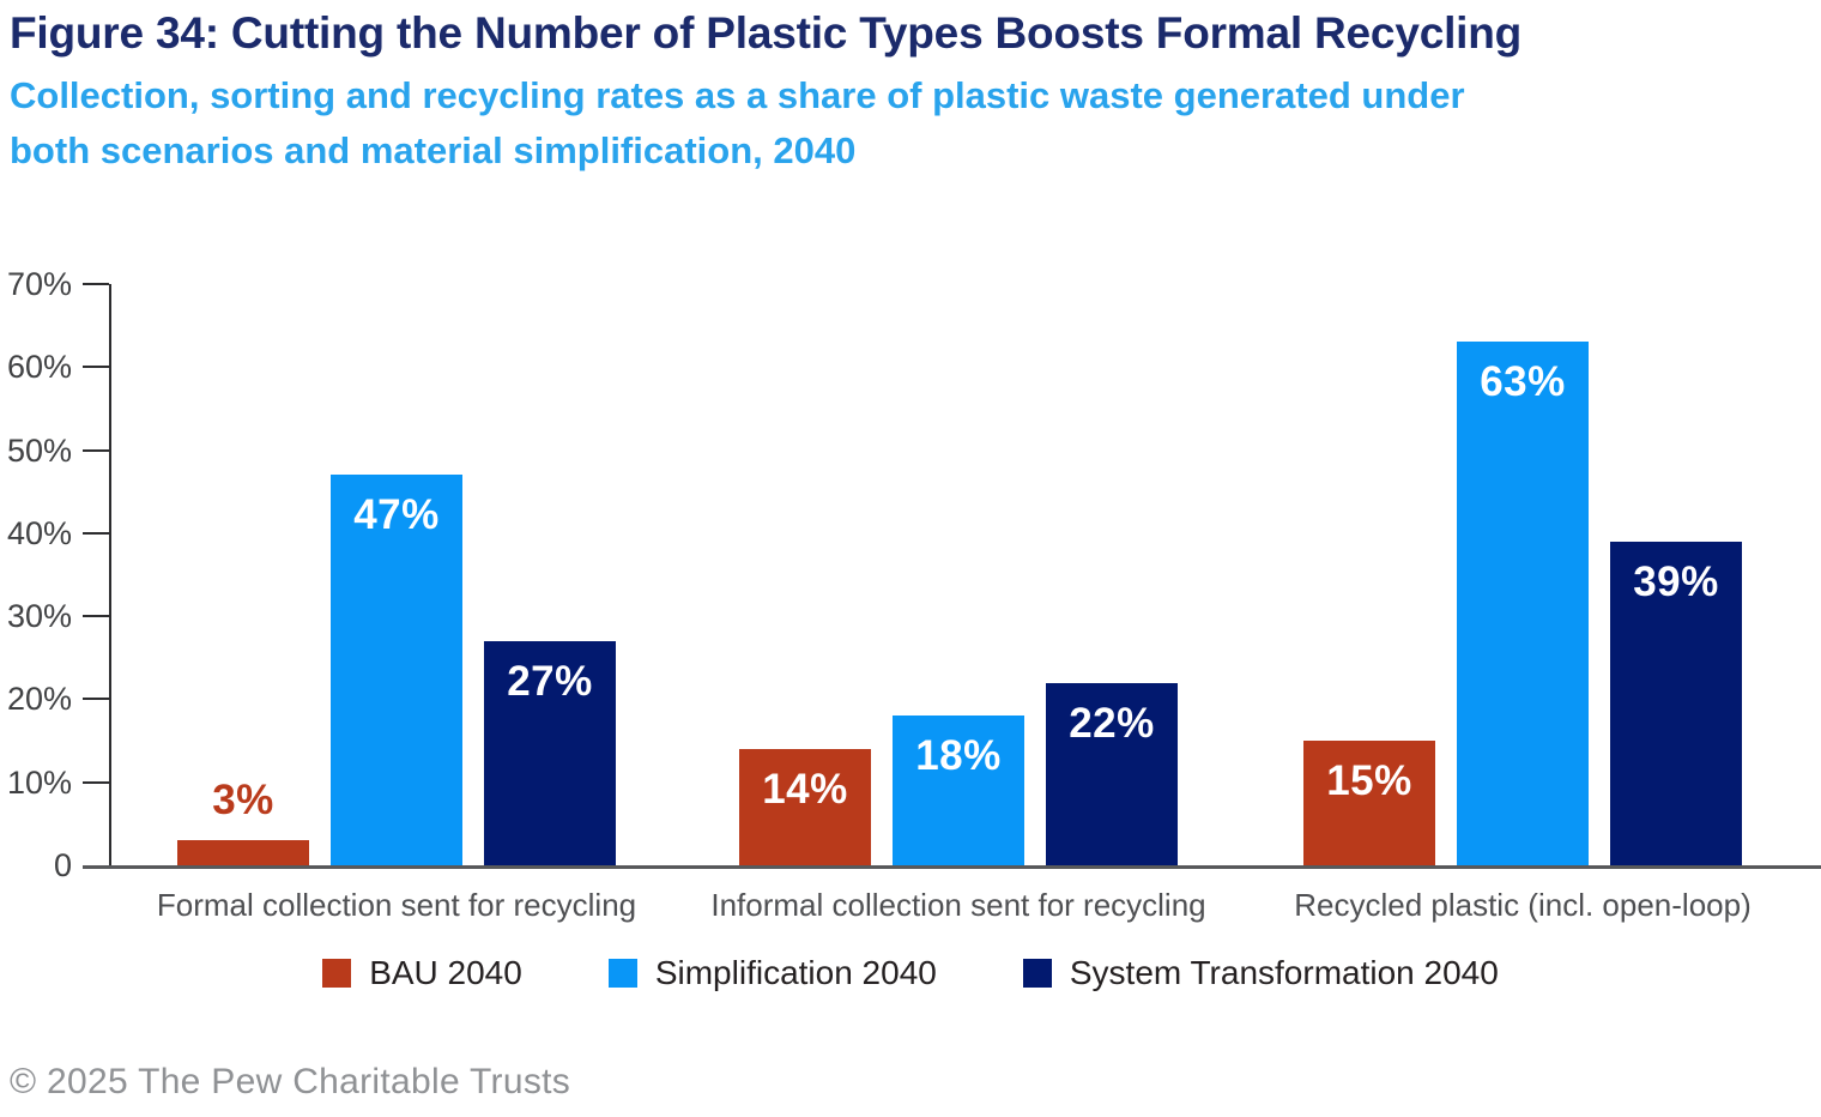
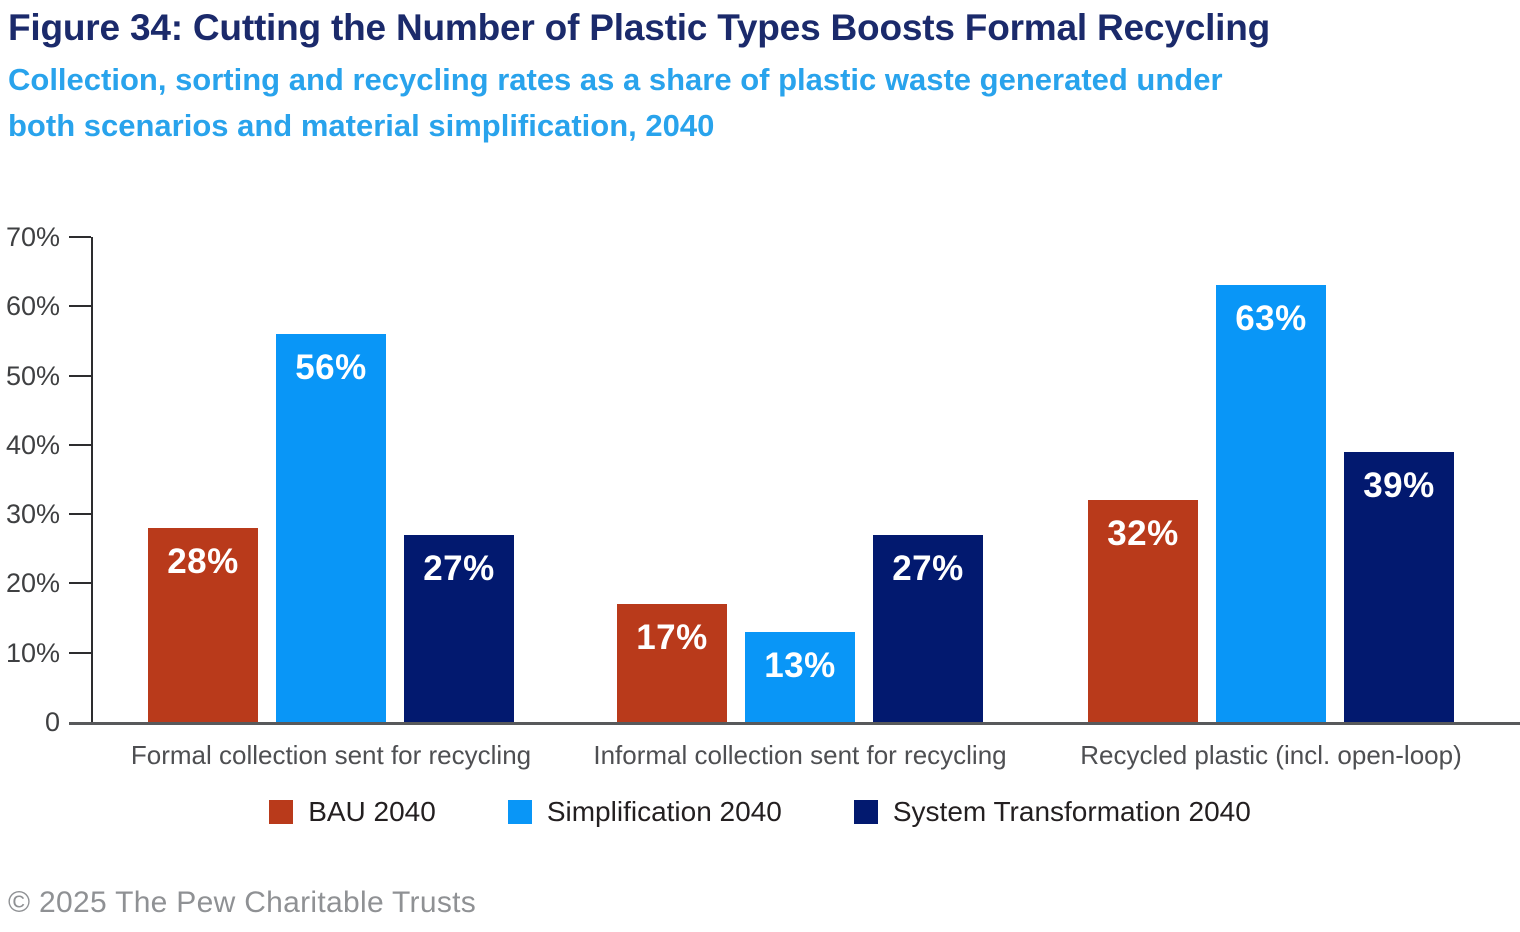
BAU 2040/Formal collection sent for recycling: 3% -> 28%
Simplification 2040/Formal collection sent for recycling: 47% -> 56%
BAU 2040/Informal collection sent for recycling: 14% -> 17%
Simplification 2040/Informal collection sent for recycling: 18% -> 13%
System Transformation 2040/Informal collection sent for recycling: 22% -> 27%
BAU 2040/Recycled plastic (incl. open-loop): 15% -> 32%
